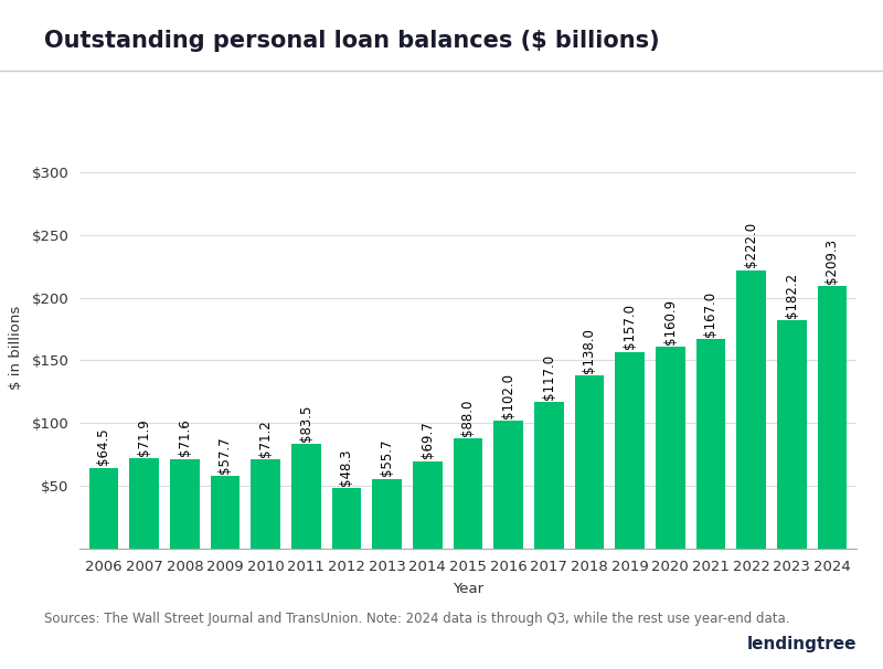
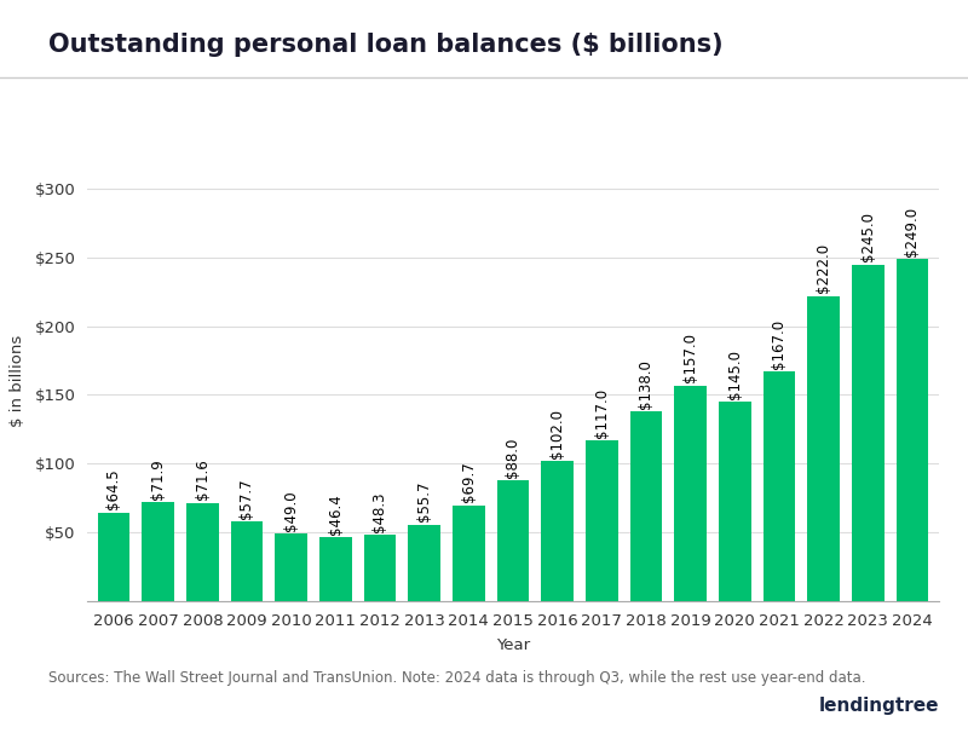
2010: $71.2 -> $49.0
2011: $83.5 -> $46.4
2020: $160.9 -> $145.0
2023: $182.2 -> $245.0
2024: $209.3 -> $249.0
